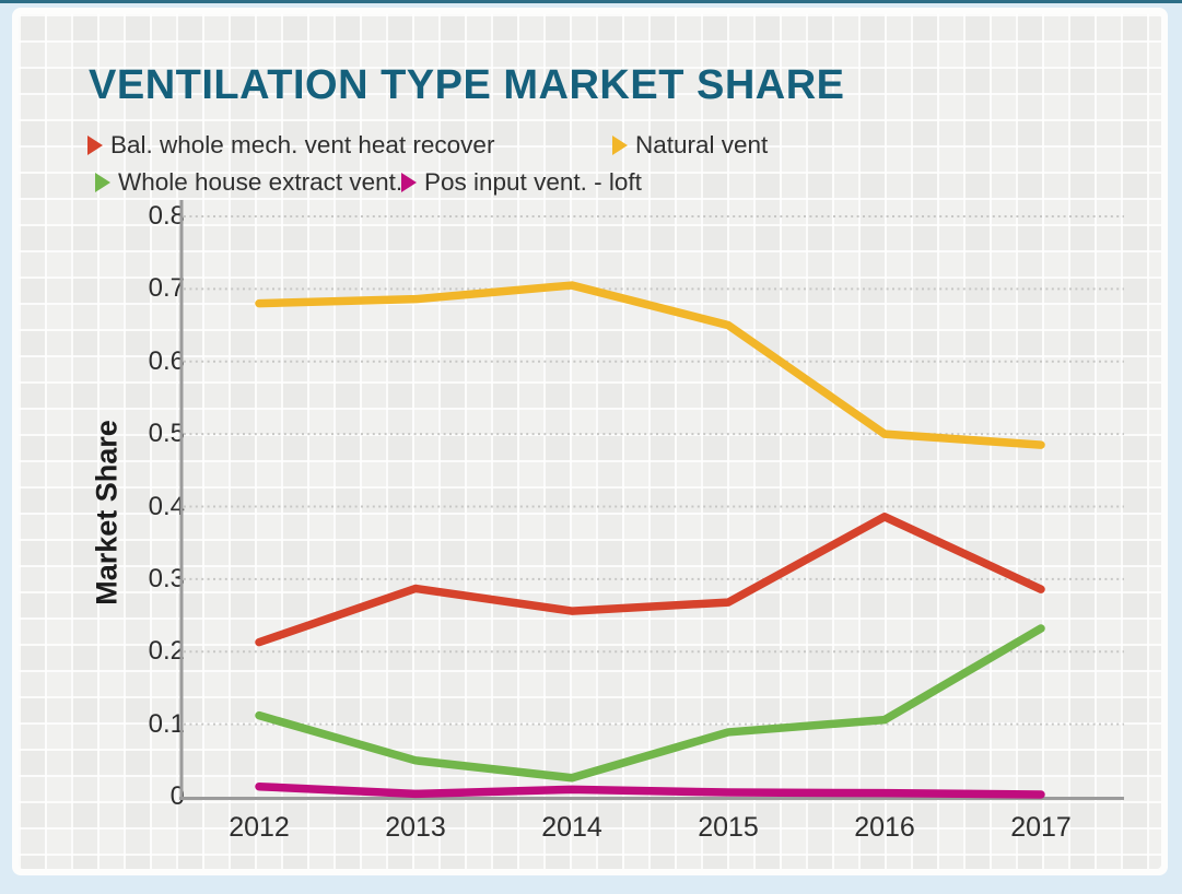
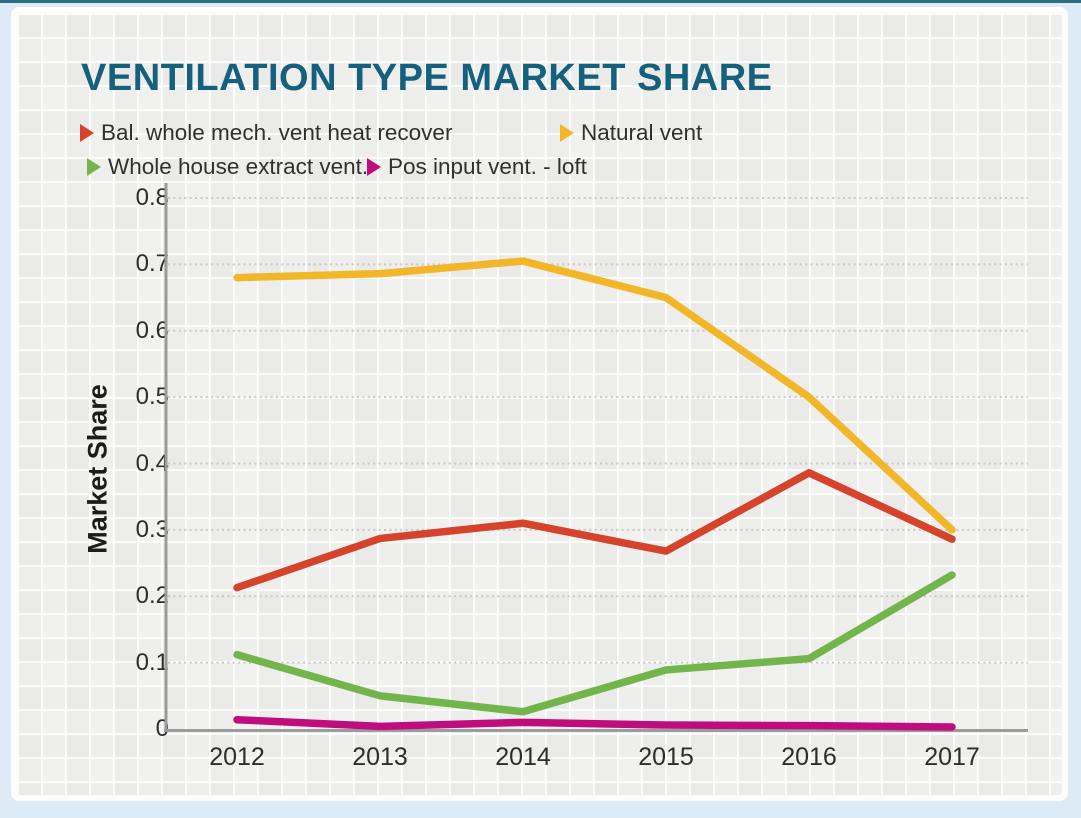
Bal. whole mech. vent heat recover/2014: 0.26 -> 0.31
Natural vent/2017: 0.48 -> 0.30
